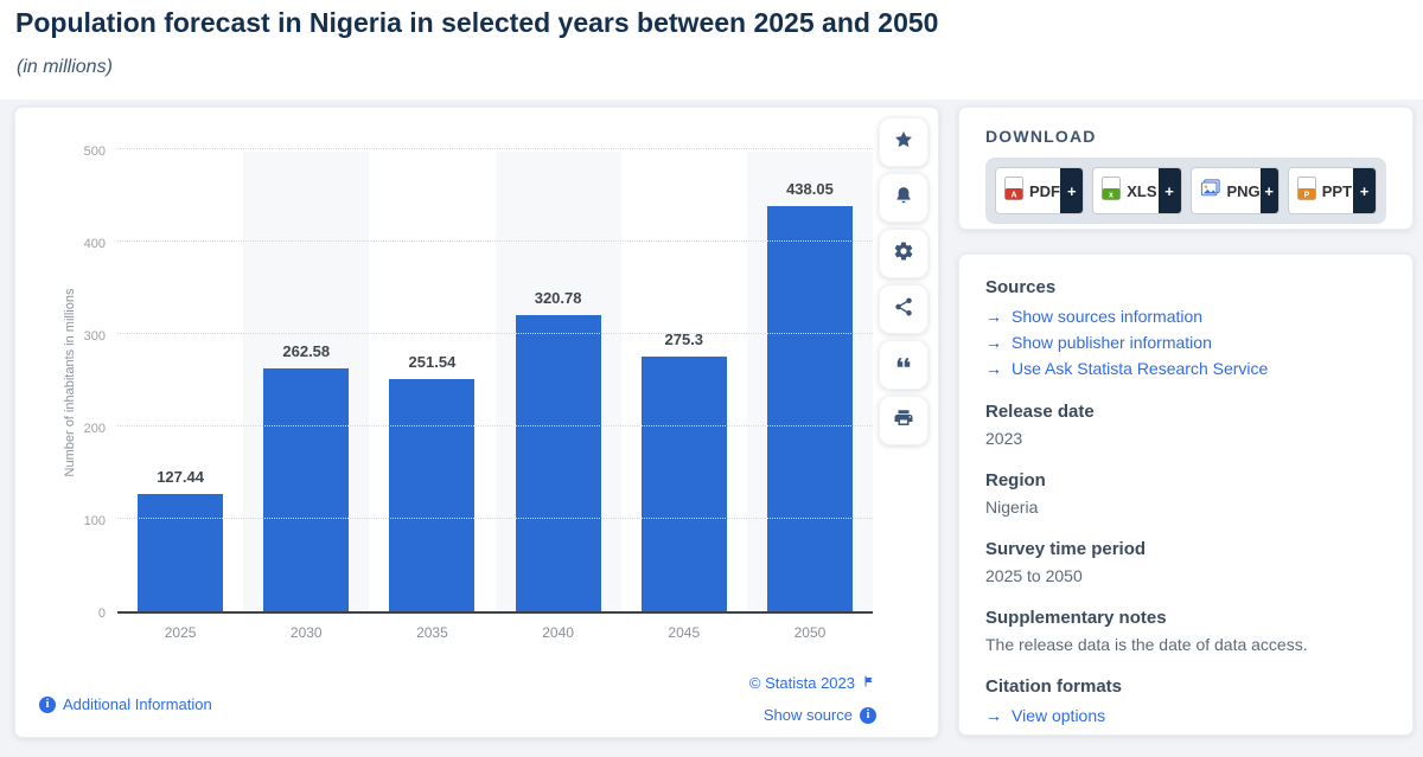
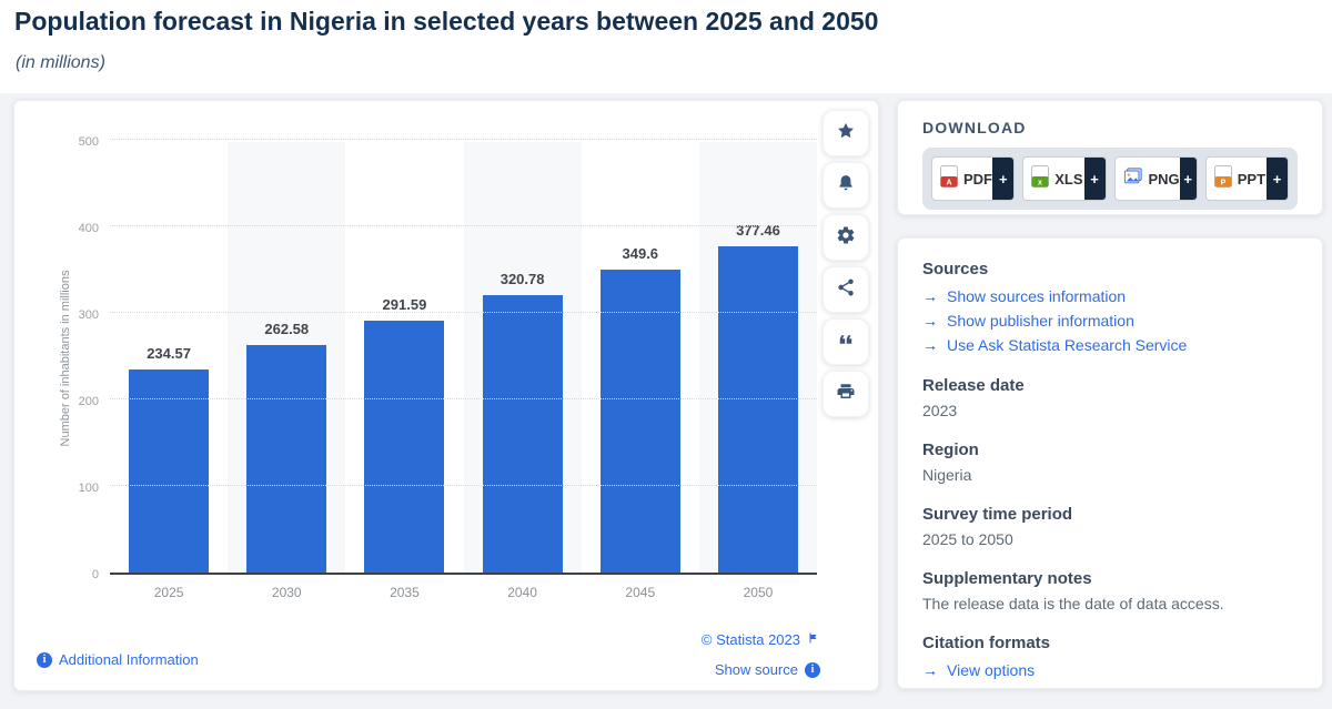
2025: 127.44 -> 234.57
2035: 251.54 -> 291.59
2045: 275.3 -> 349.6
2050: 438.05 -> 377.46
